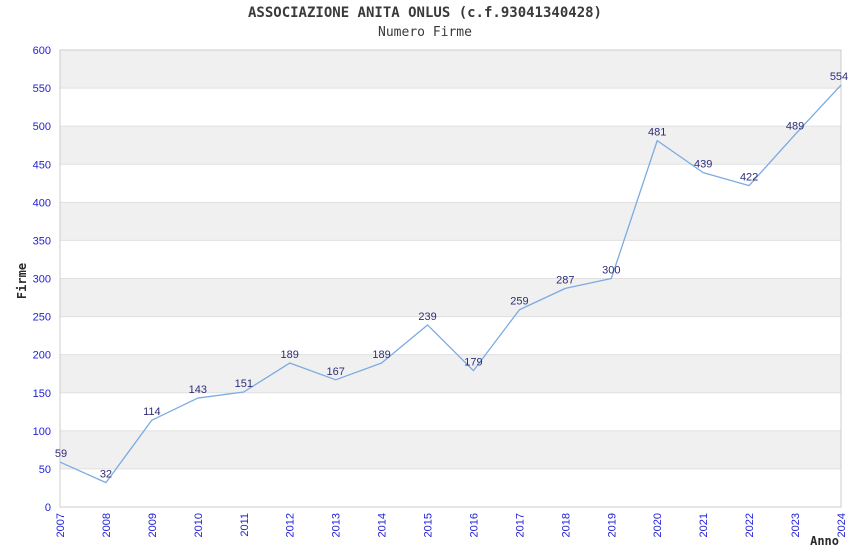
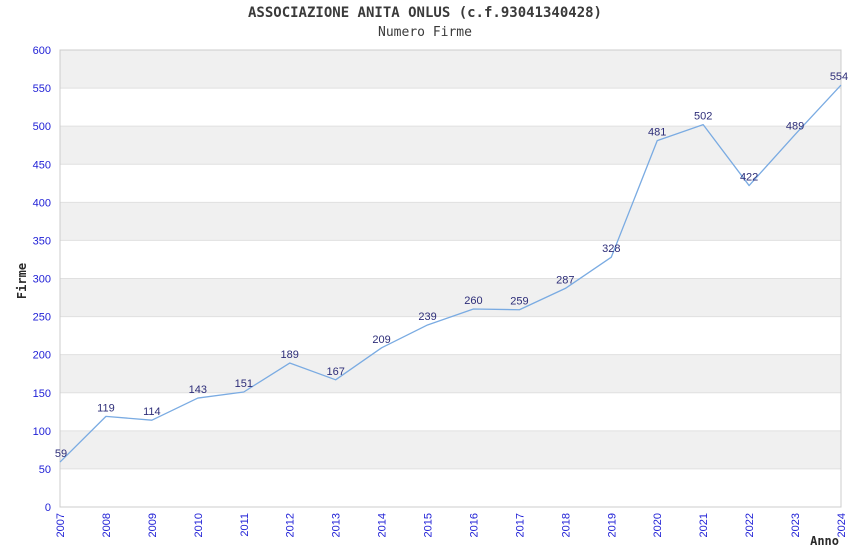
2008: 32 -> 119
2014: 189 -> 209
2016: 179 -> 260
2019: 300 -> 328
2021: 439 -> 502
